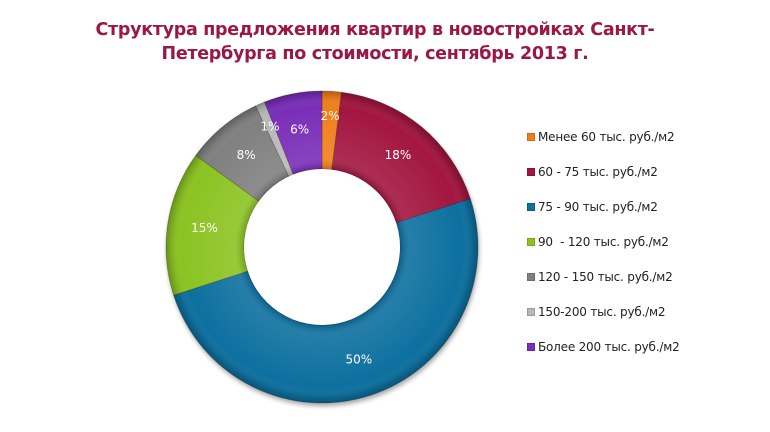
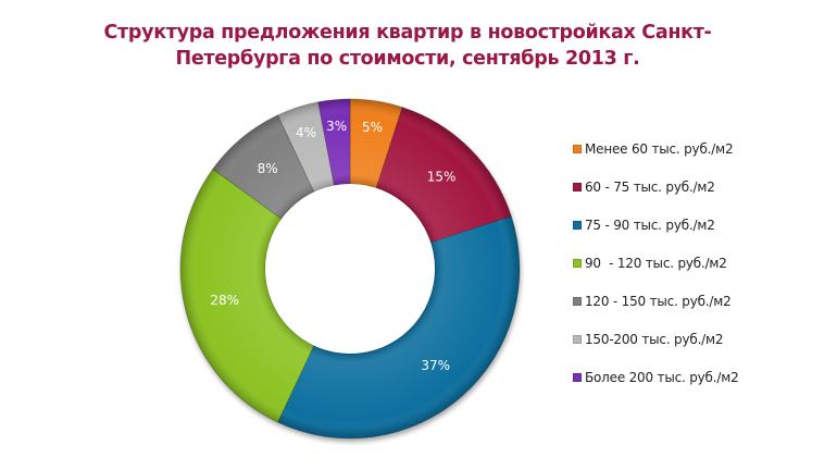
Менее 60 тыс. руб./м2: 2% -> 5%
60 - 75 тыс. руб./м2: 18% -> 15%
75 - 90 тыс. руб./м2: 50% -> 37%
90 - 120 тыс. руб./м2: 15% -> 28%
150-200 тыс. руб./м2: 1% -> 4%
Более 200 тыс. руб./м2: 6% -> 3%
